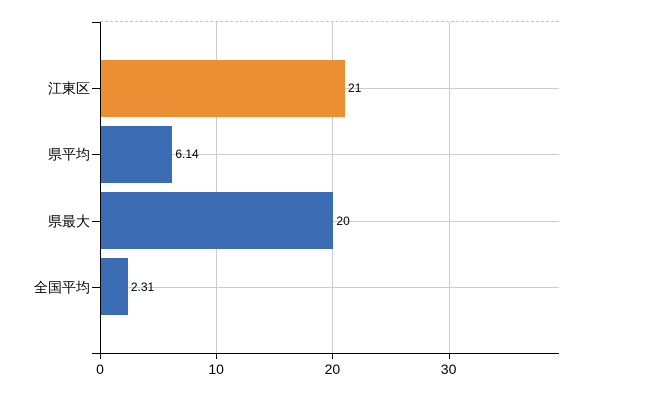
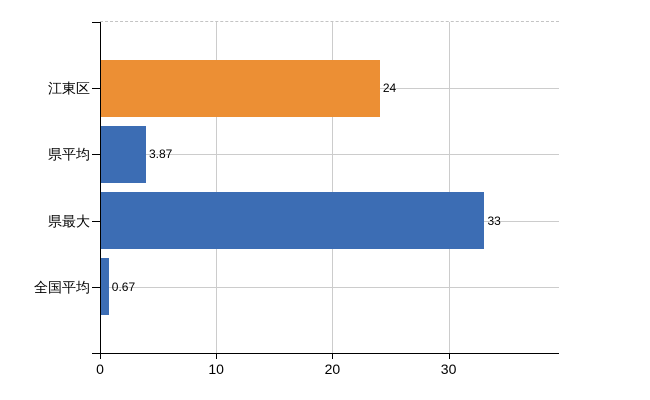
江東区: 21 -> 24
県平均: 6.14 -> 3.87
県最大: 20 -> 33
全国平均: 2.31 -> 0.67
